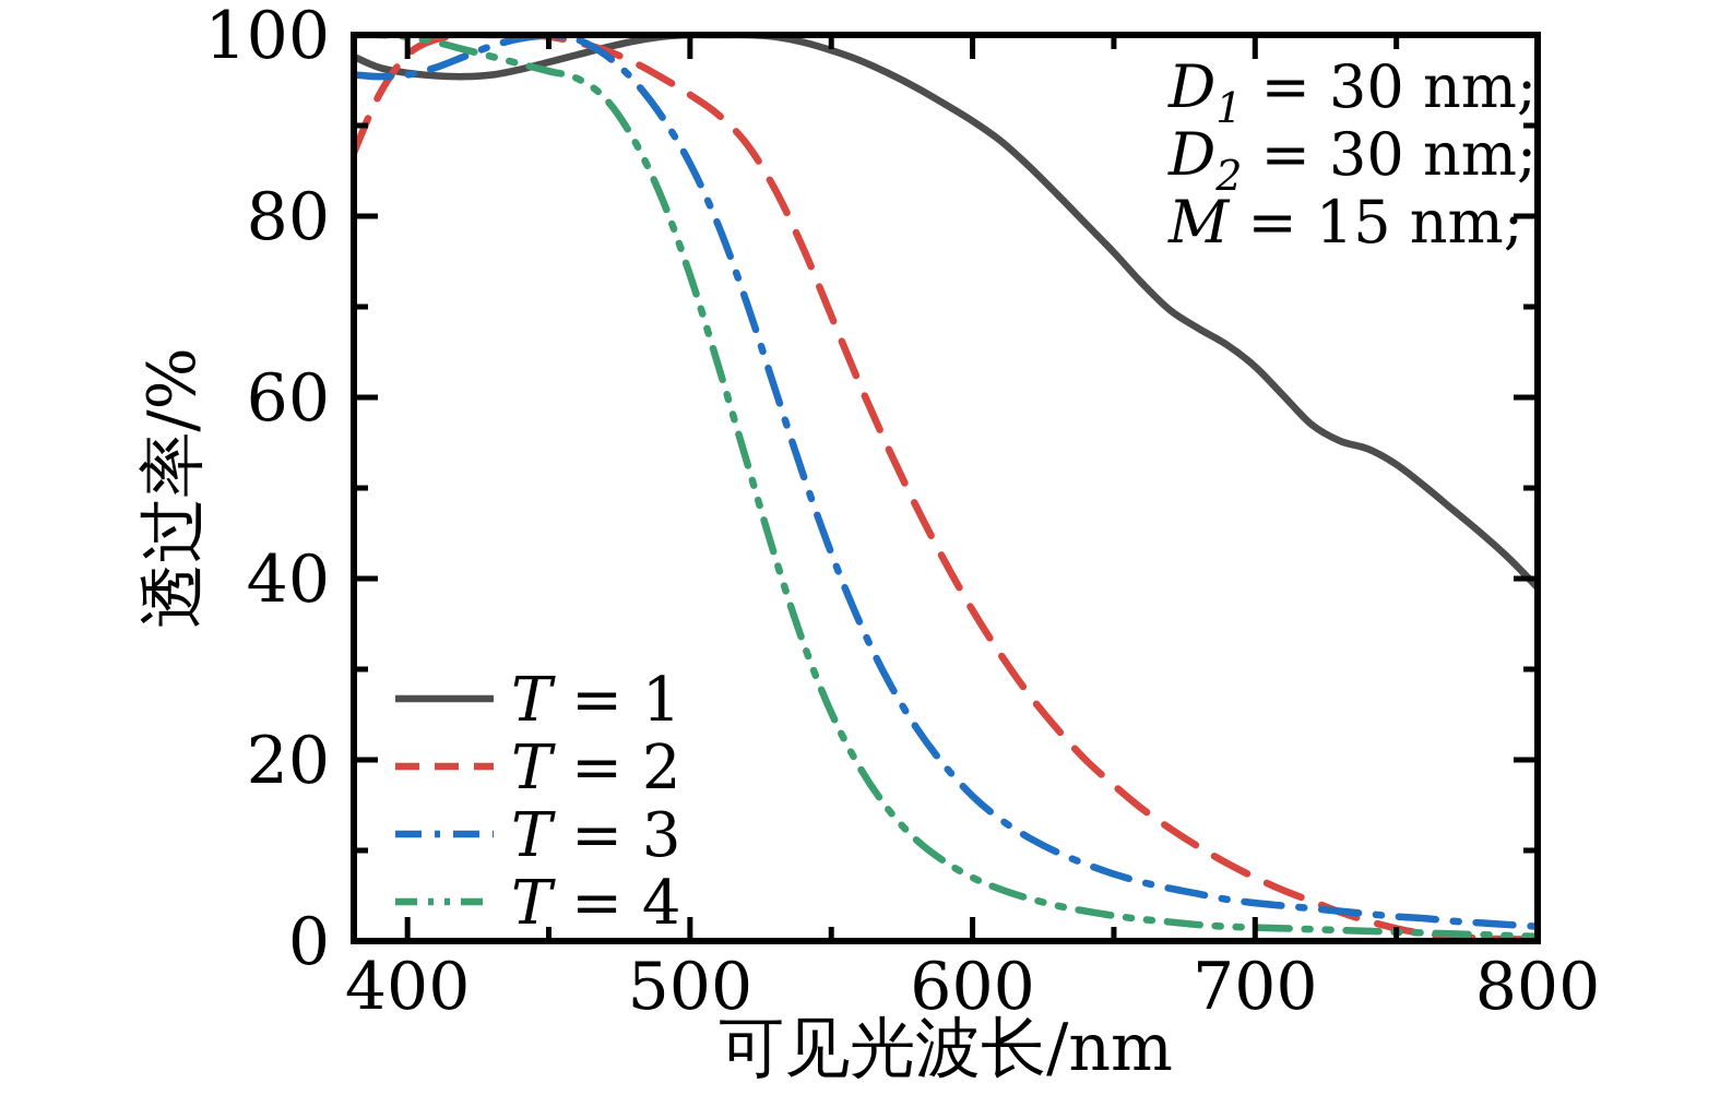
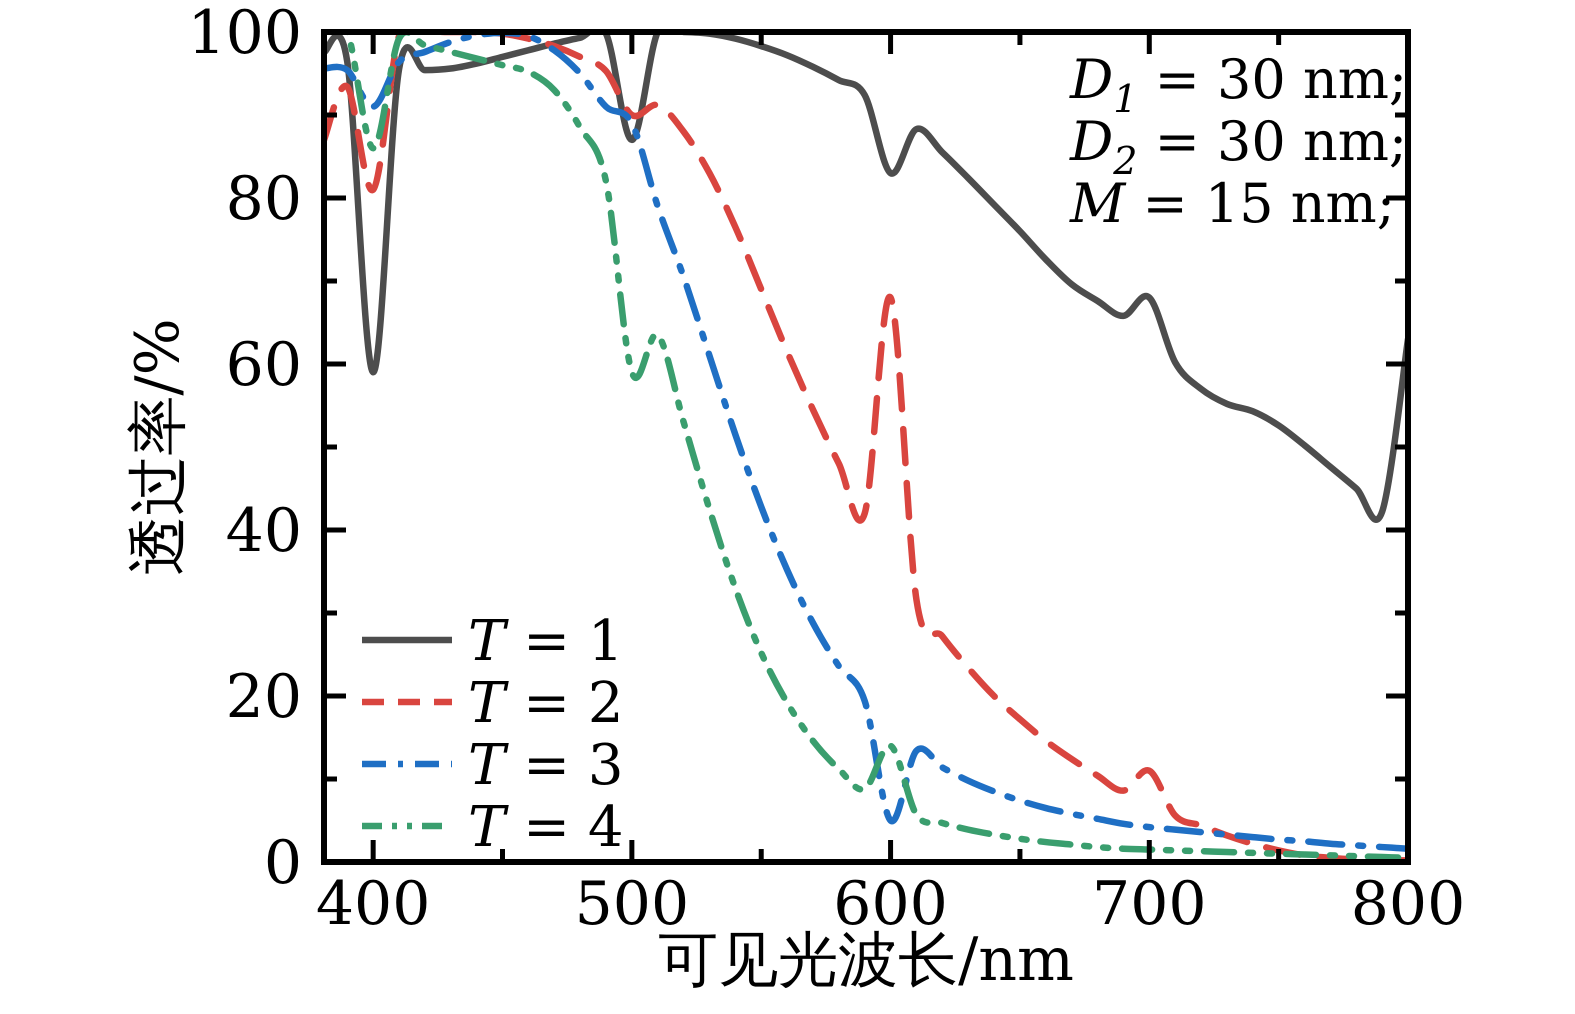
T = 1/400: 96 -> 59
T = 2/400: 98 -> 81
T = 3/400: 96 -> 91
T = 4/400: 100 -> 86
T = 1/500: 100 -> 87
T = 2/500: 93 -> 90
T = 3/500: 86 -> 89
T = 4/500: 74 -> 59
T = 1/600: 90 -> 83
T = 2/600: 36 -> 68
T = 3/600: 16 -> 5
T = 4/600: 7 -> 14
T = 1/700: 63 -> 68
T = 2/700: 7 -> 11
T = 1/800: 39 -> 63
